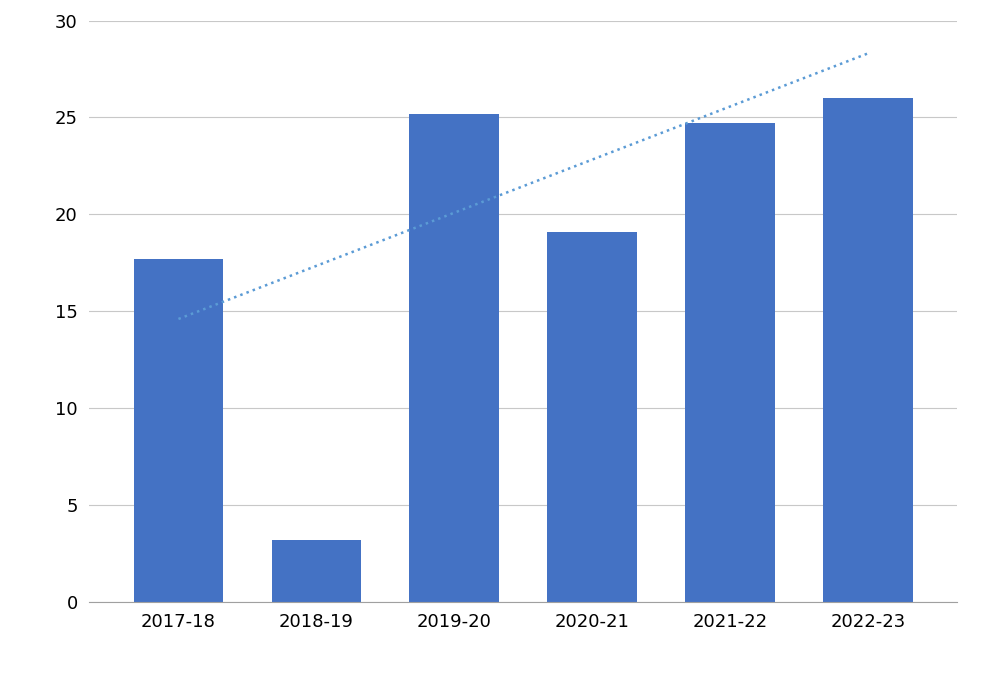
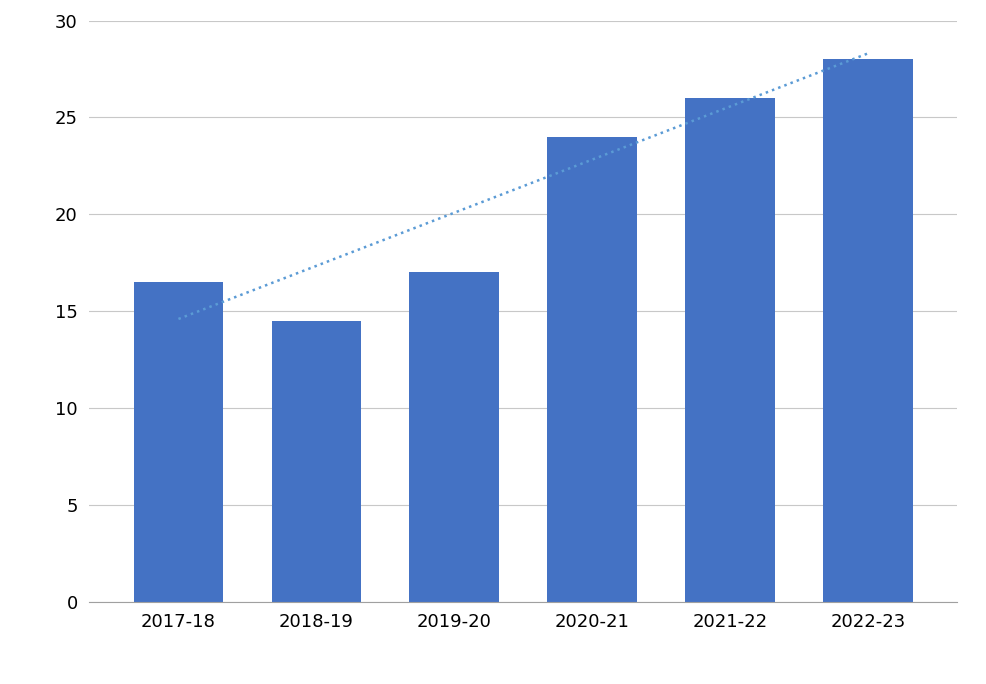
2017-18: 17.7 -> 16.5
2018-19: 3.2 -> 14.5
2019-20: 25.2 -> 17.0
2020-21: 19.1 -> 24.0
2021-22: 24.7 -> 26.0
2022-23: 26.0 -> 28.0
